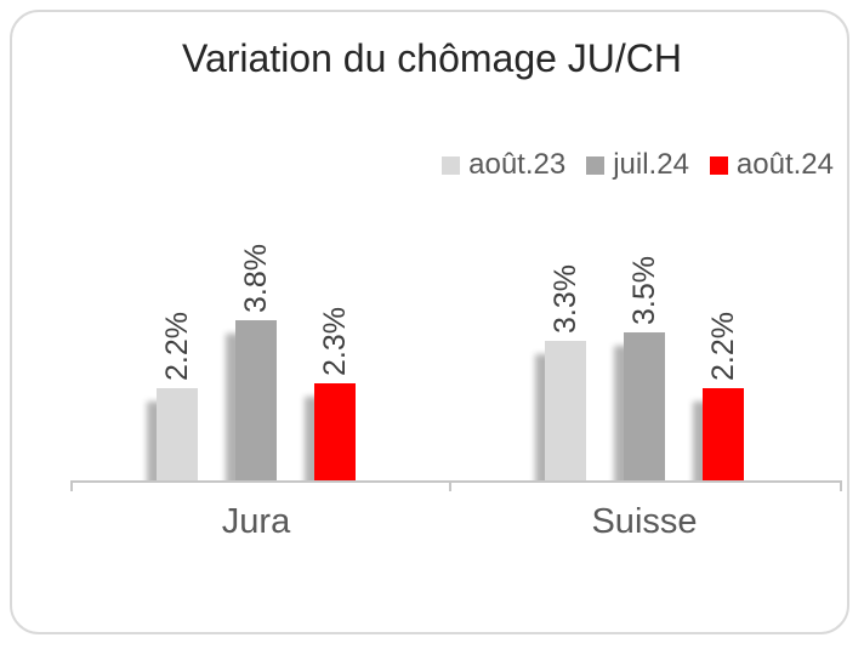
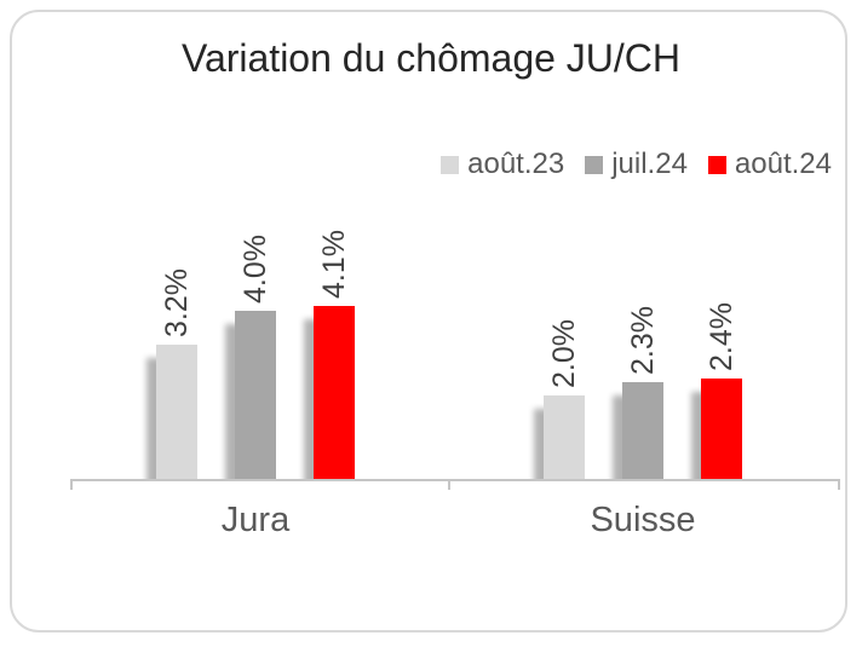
août.23/Jura: 2.2% -> 3.2%
juil.24/Jura: 3.8% -> 4.0%
août.24/Jura: 2.3% -> 4.1%
août.23/Suisse: 3.3% -> 2.0%
juil.24/Suisse: 3.5% -> 2.3%
août.24/Suisse: 2.2% -> 2.4%
